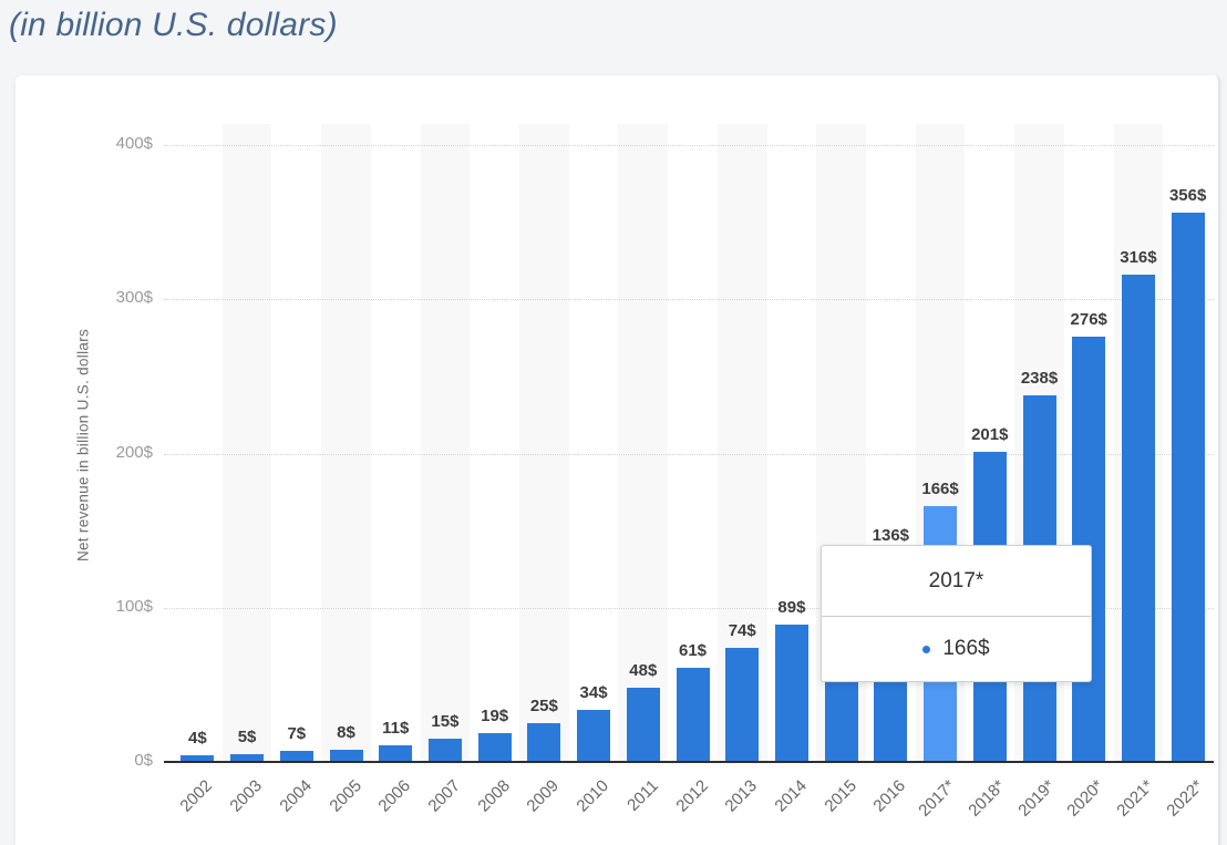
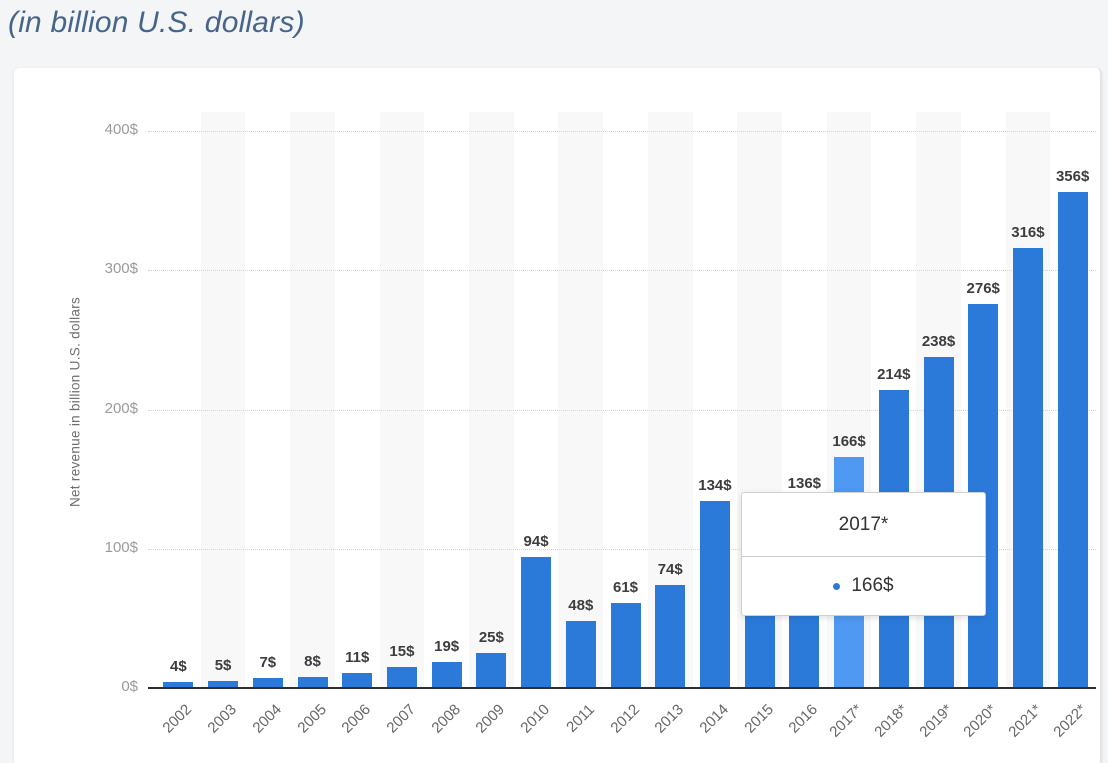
2010: 34 -> 94
2014: 89 -> 134
2018*: 201 -> 214
